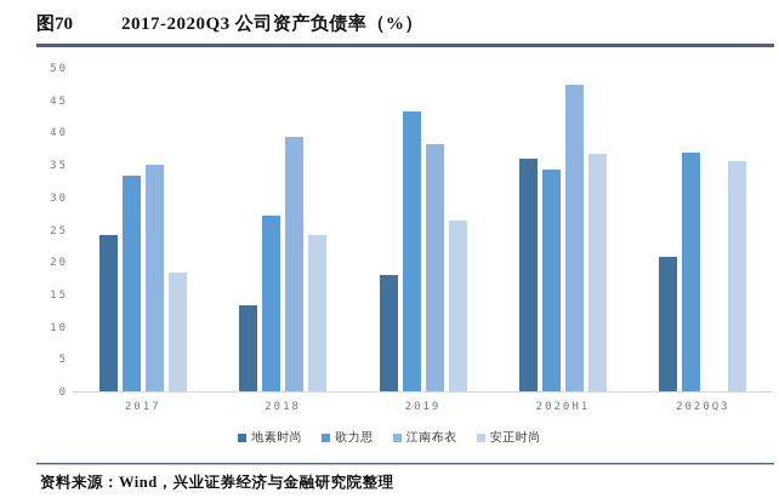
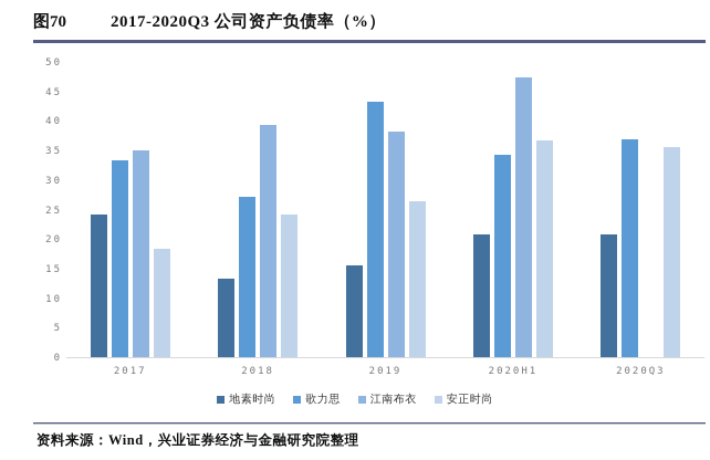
地素时尚/2019: 18 -> 16
地素时尚/2020H1: 36 -> 21
